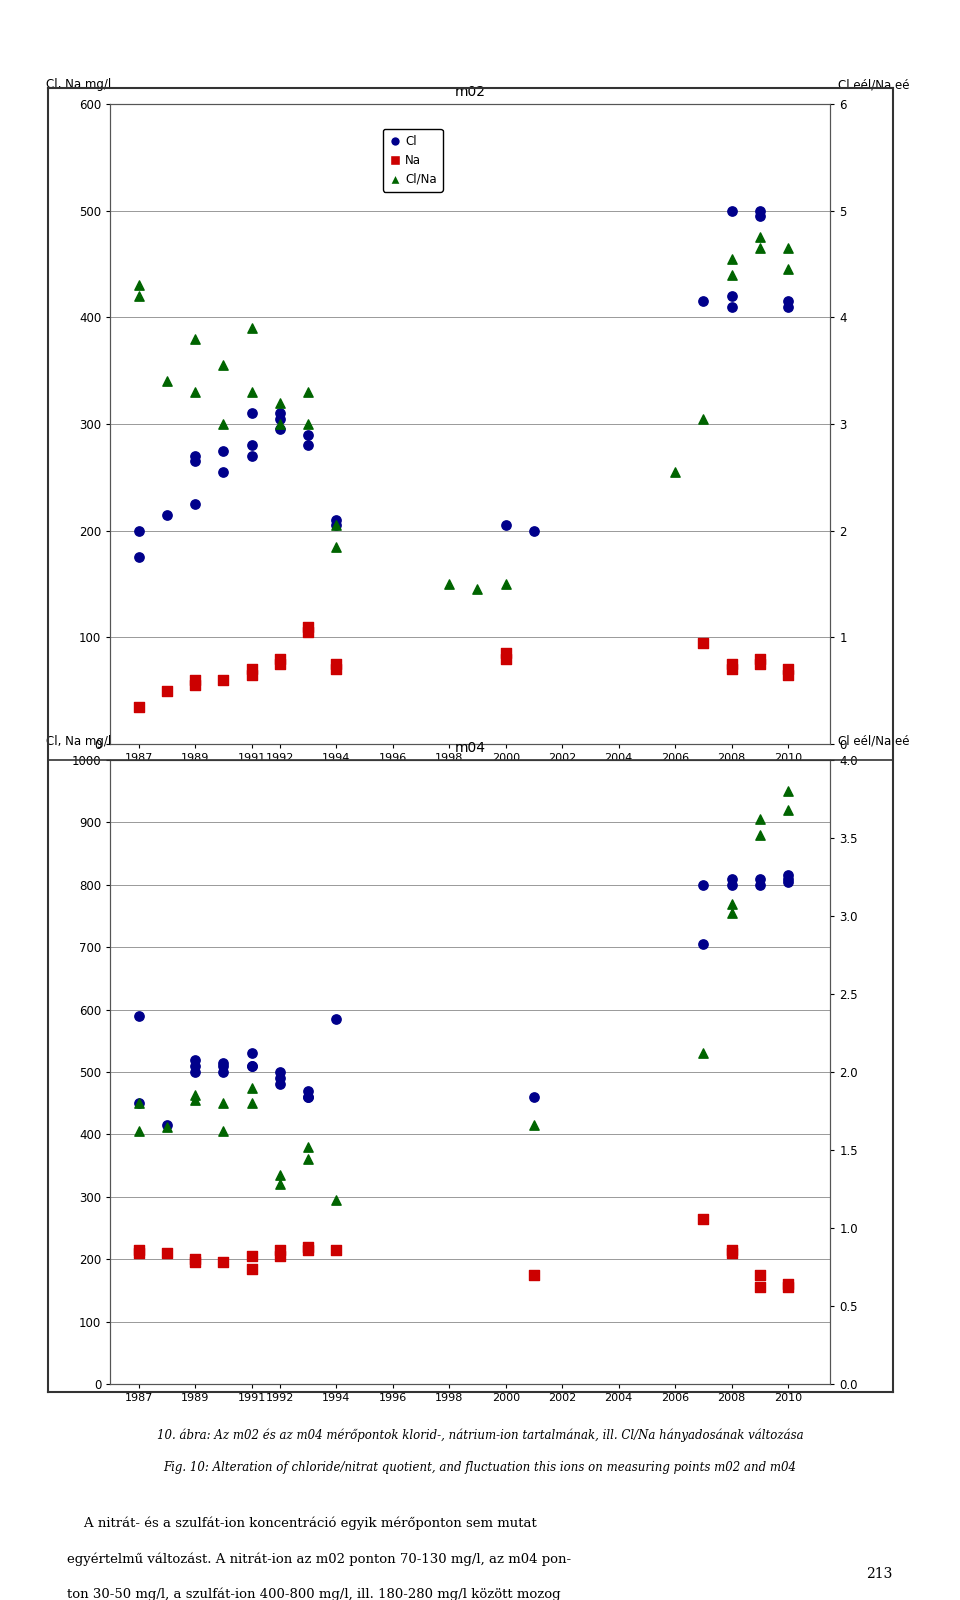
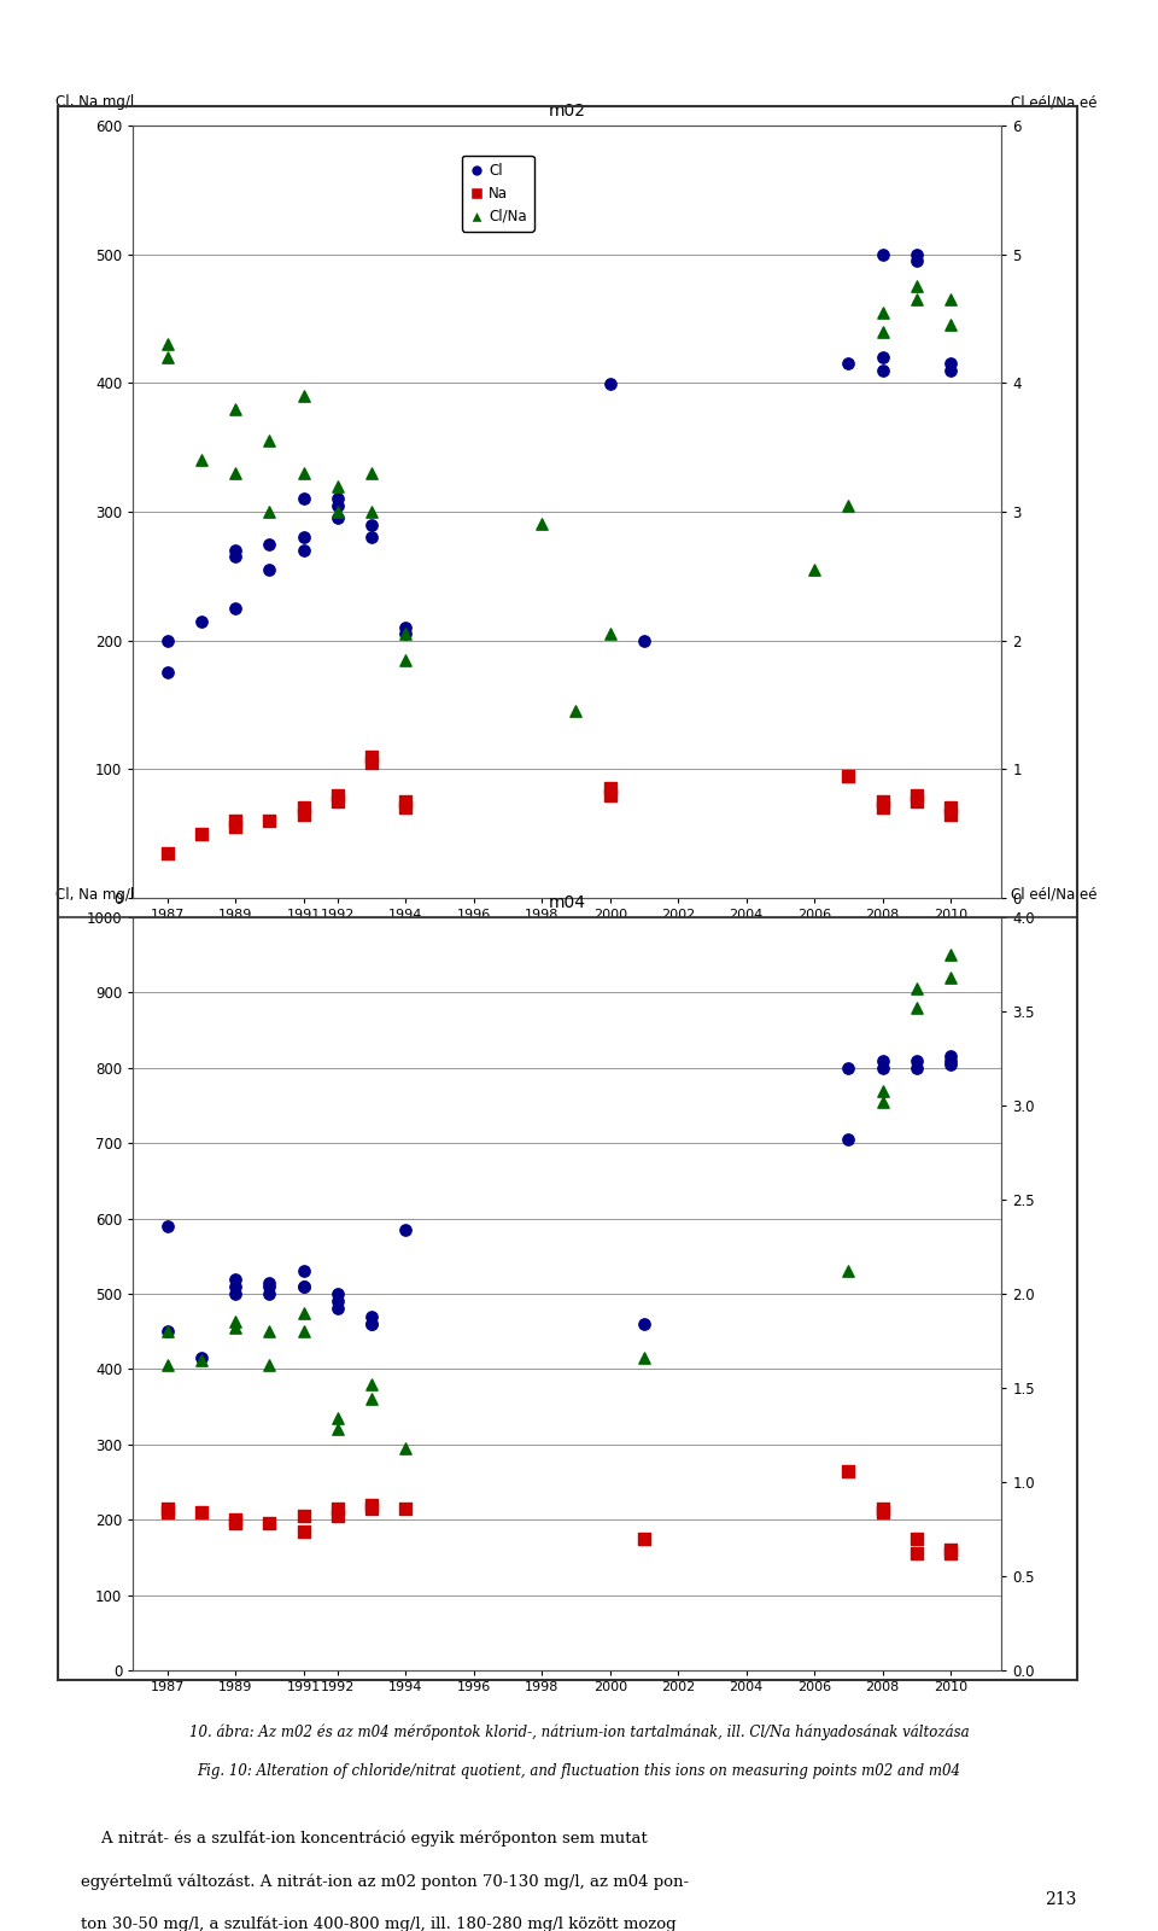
m02/Cl/Na/1998: 1.50 -> 2.91
m02/Cl/2000: 205 -> 399
m02/Cl/Na/2000: 1.50 -> 2.05
